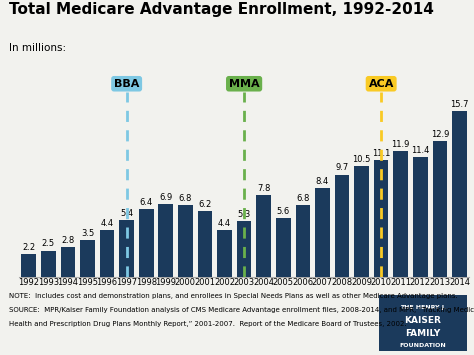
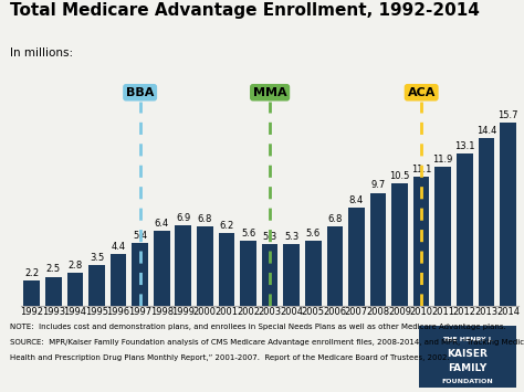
2002: 4.4 -> 5.6
2004: 7.8 -> 5.3
2012: 11.4 -> 13.1
2013: 12.9 -> 14.4
